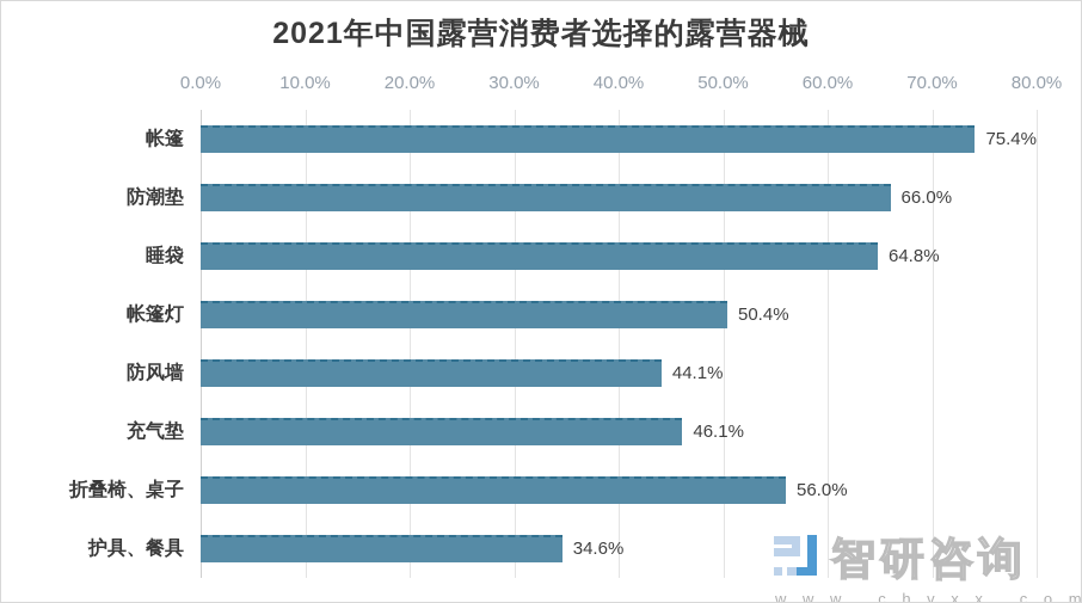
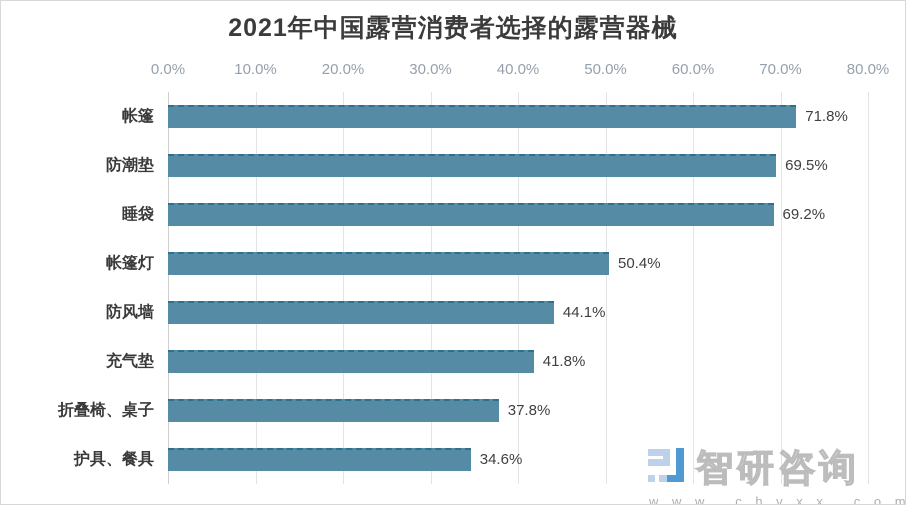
帐篷: 75.4% -> 71.8%
防潮垫: 66.0% -> 69.5%
睡袋: 64.8% -> 69.2%
充气垫: 46.1% -> 41.8%
折叠椅、桌子: 56.0% -> 37.8%
